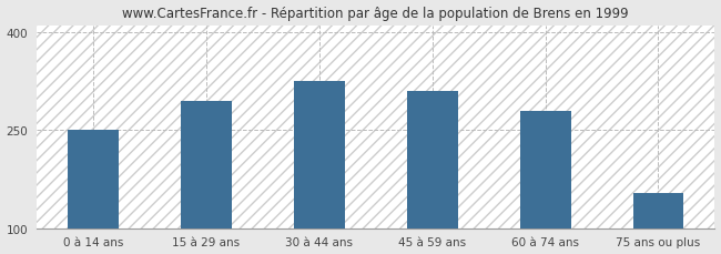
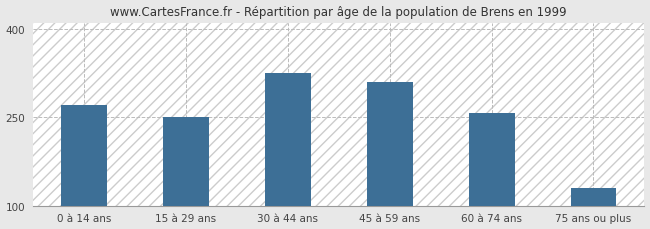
0 à 14 ans: 250 -> 270
15 à 29 ans: 294 -> 250
60 à 74 ans: 280 -> 258
75 ans ou plus: 154 -> 130
